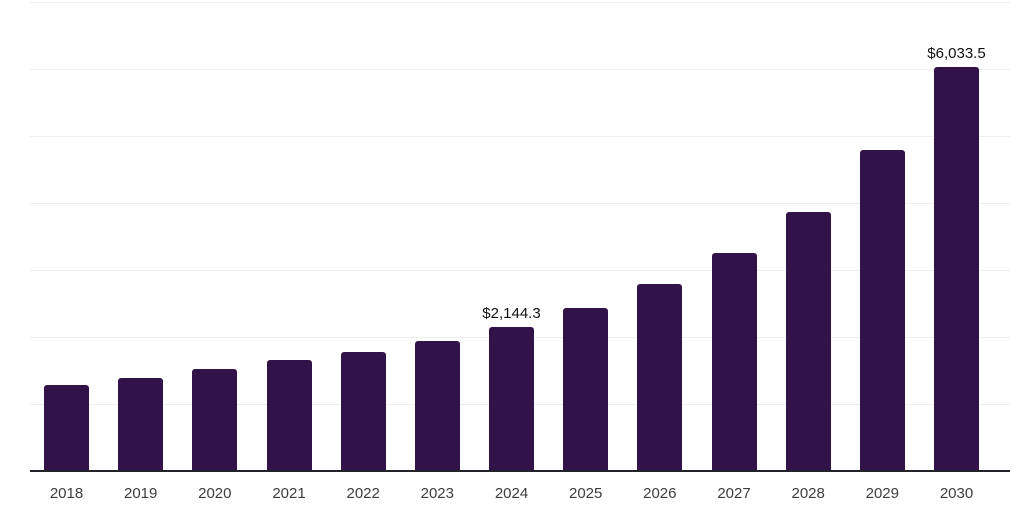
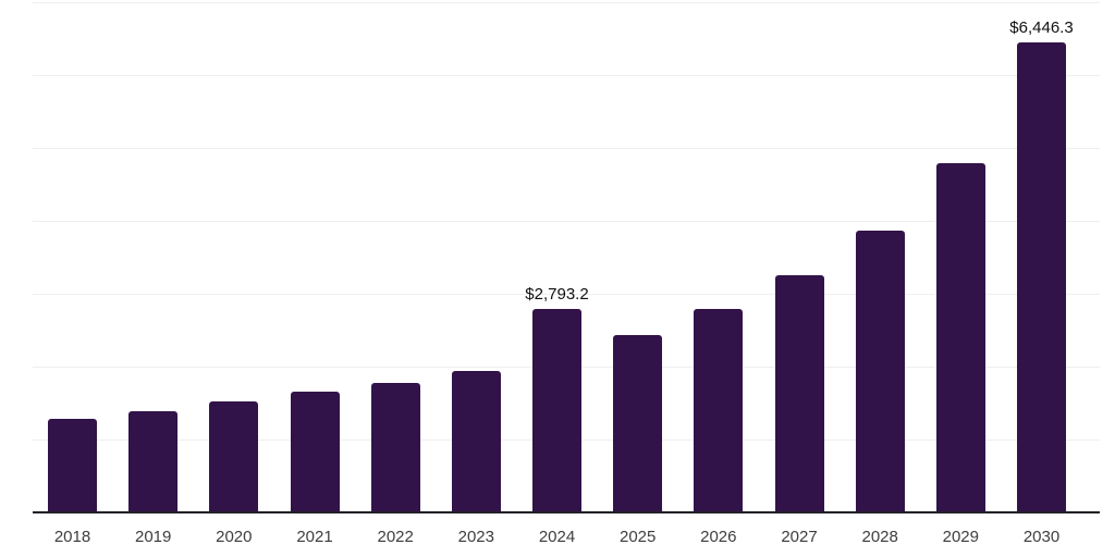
2024: $2,144.3 -> $2,793.2
2030: $6,033.5 -> $6,446.3
